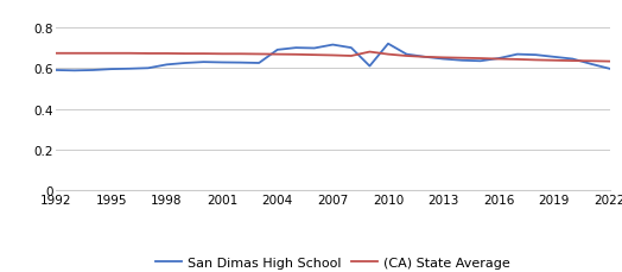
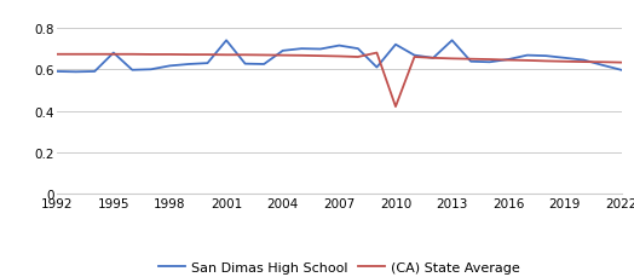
San Dimas High School/1995: 0.59 -> 0.68
San Dimas High School/2001: 0.63 -> 0.74
(CA) State Average/2010: 0.67 -> 0.42
San Dimas High School/2013: 0.65 -> 0.74
